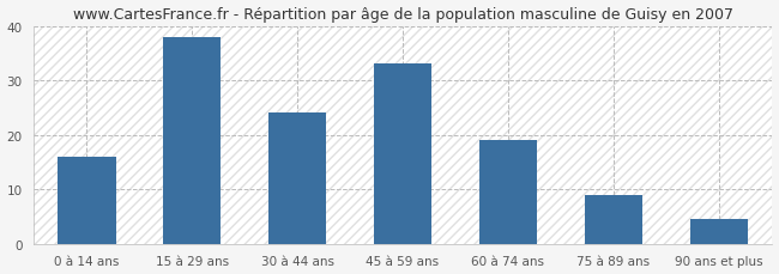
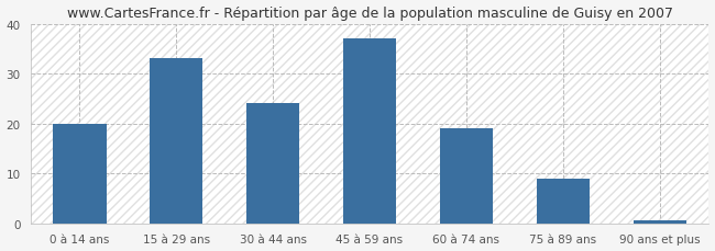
0 à 14 ans: 16.0 -> 20.0
15 à 29 ans: 38.0 -> 33.0
45 à 59 ans: 33.0 -> 37.0
90 ans et plus: 4.5 -> 0.5
